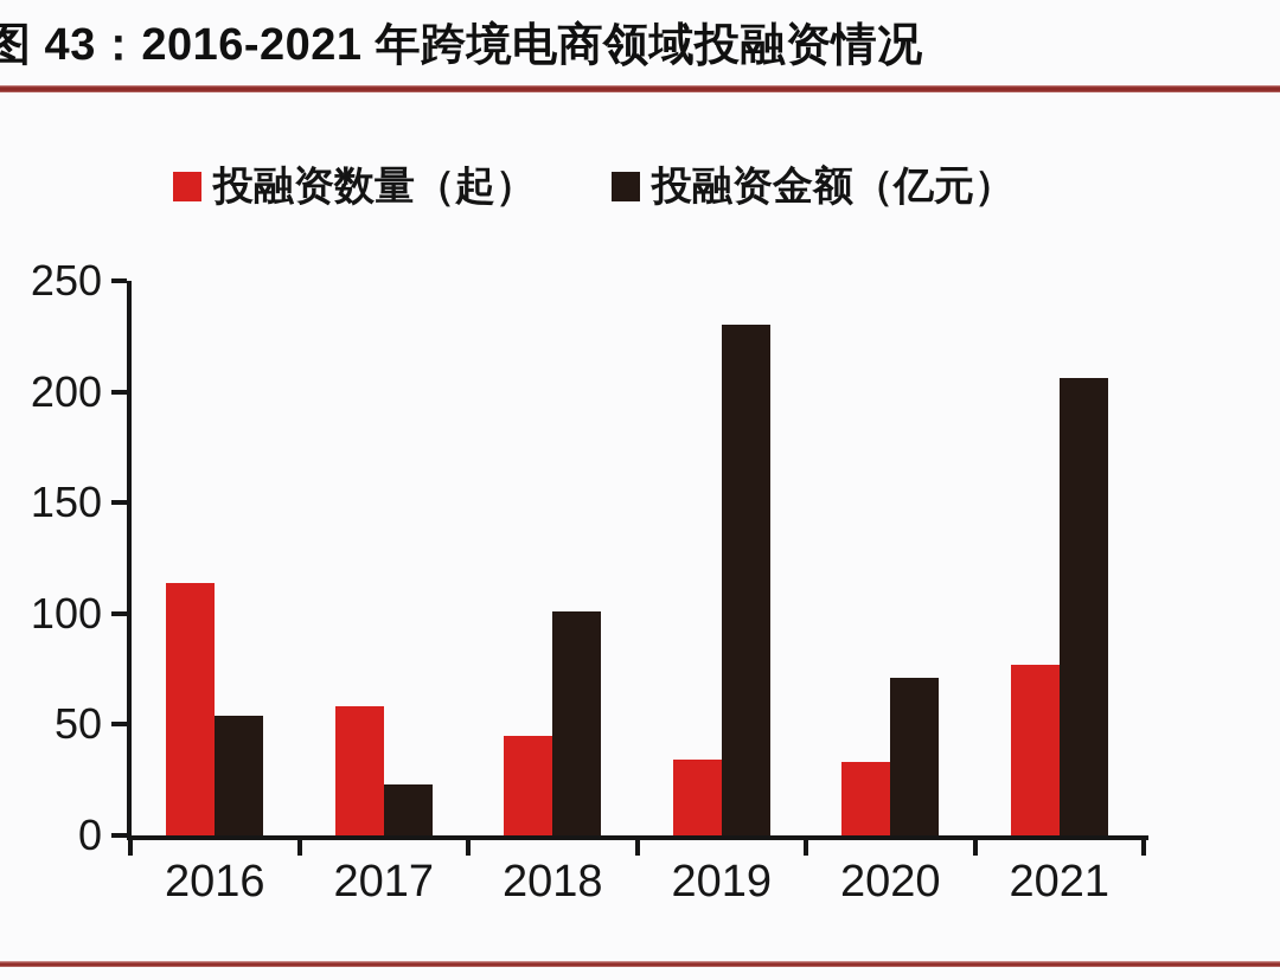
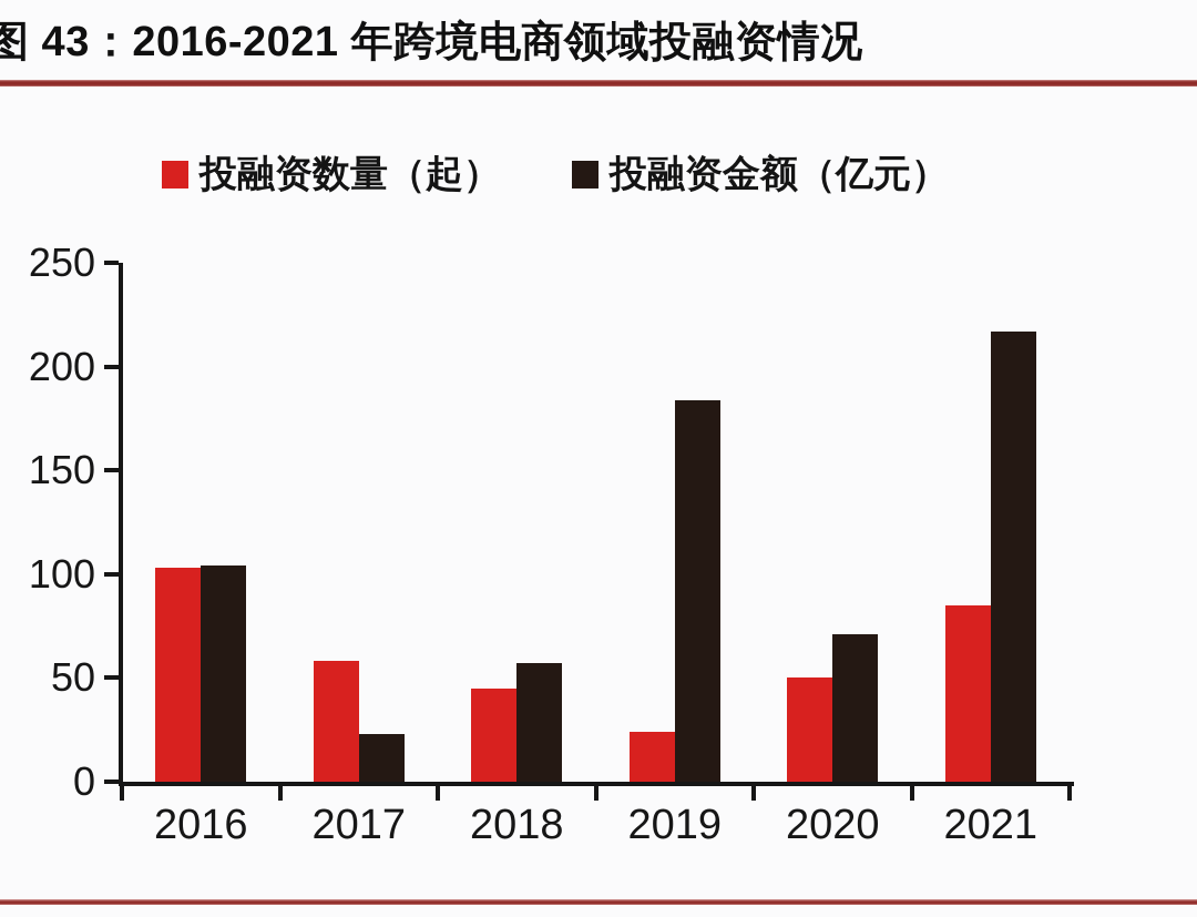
投融资数量（起）/2016: 114 -> 103
投融资金额（亿元）/2016: 54 -> 104
投融资金额（亿元）/2018: 101 -> 57
投融资数量（起）/2019: 34 -> 24
投融资金额（亿元）/2019: 230 -> 184
投融资数量（起）/2020: 33 -> 50
投融资数量（起）/2021: 77 -> 85
投融资金额（亿元）/2021: 206 -> 217
